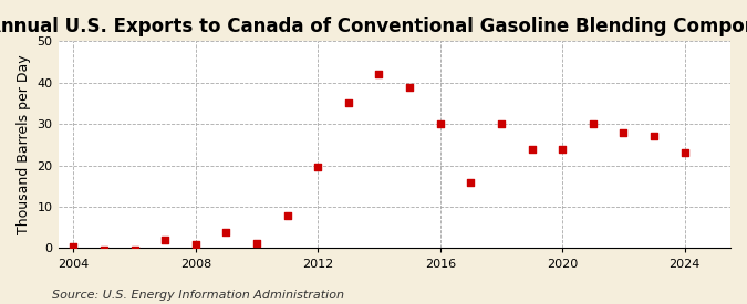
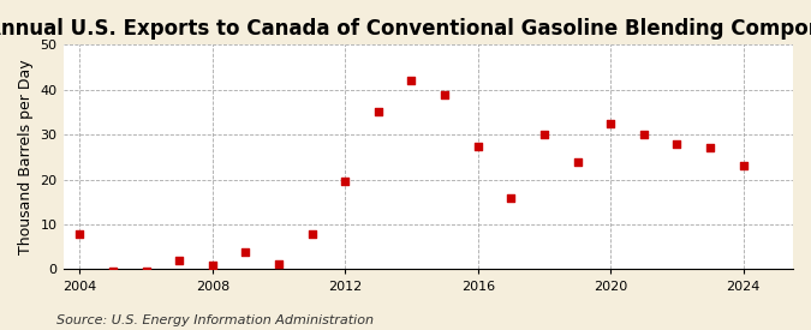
2004: 0.3 -> 8.0
2016: 30.0 -> 27.5
2020: 24.0 -> 32.5
